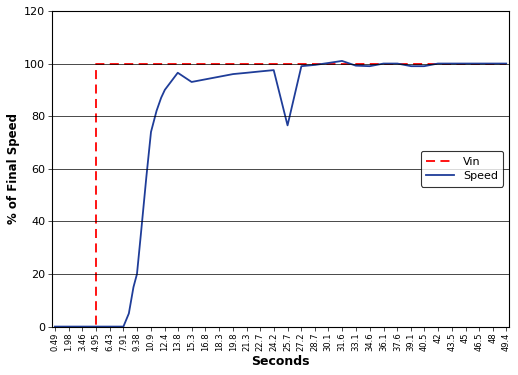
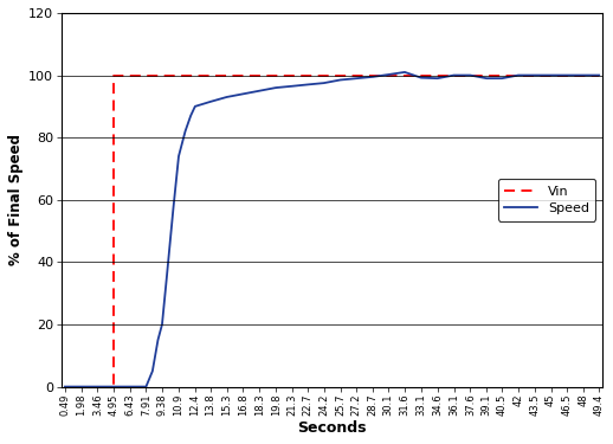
Speed/13.8: 96.5 -> 91.5
Speed/25.7: 76.5 -> 98.5
